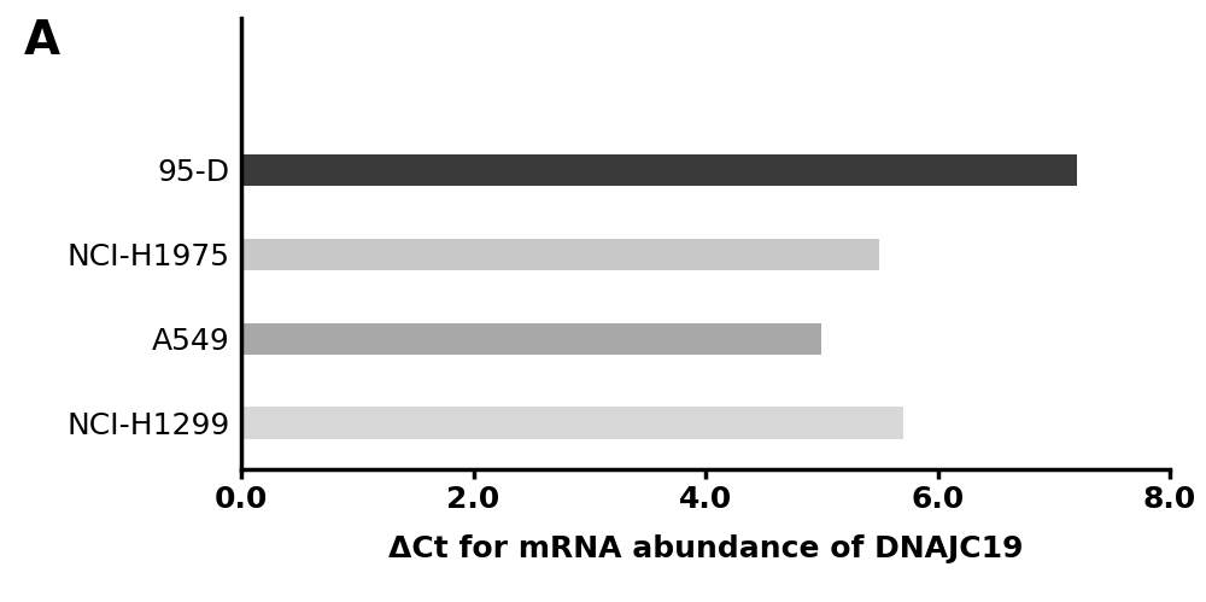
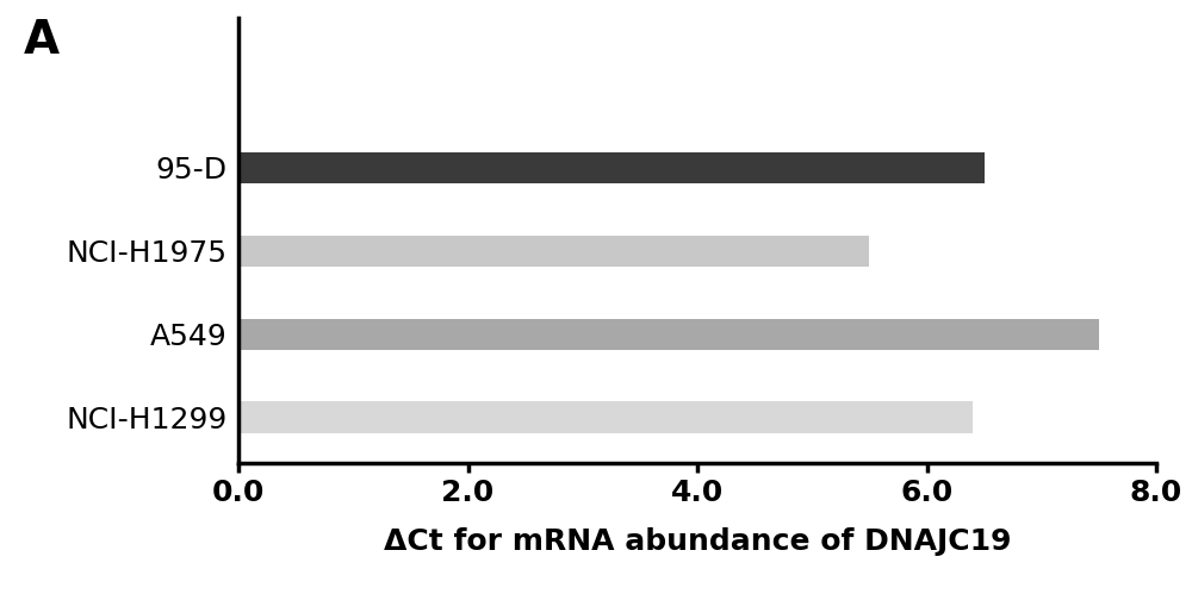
95-D: 7.2 -> 6.5
A549: 5.0 -> 7.5
NCI-H1299: 5.7 -> 6.4
